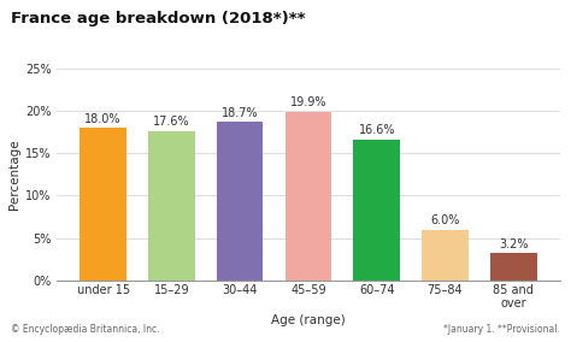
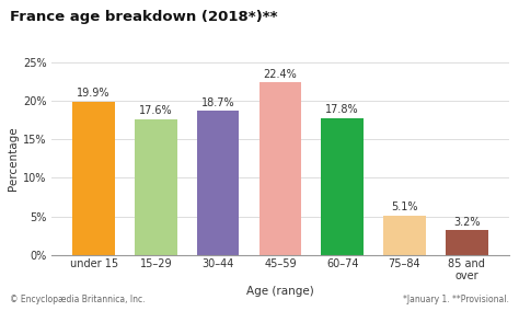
under 15: 18.0% -> 19.9%
45–59: 19.9% -> 22.4%
60–74: 16.6% -> 17.8%
75–84: 6.0% -> 5.1%
